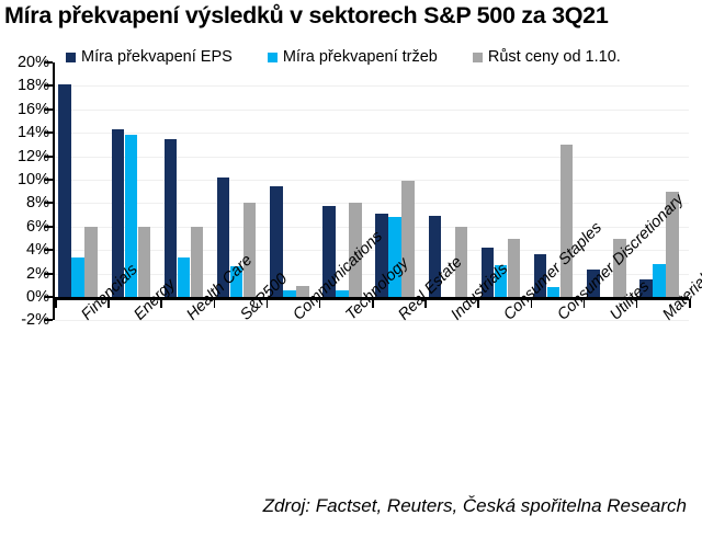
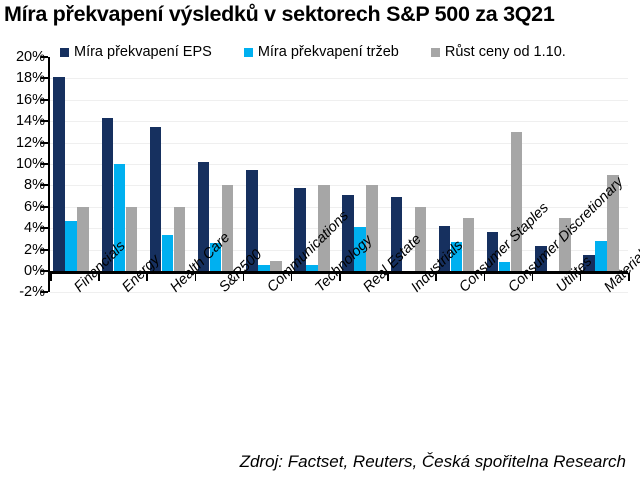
Míra překvapení tržeb/Financials: 3.4% -> 4.7%
Míra překvapení tržeb/Energy: 13.8% -> 10.0%
Míra překvapení tržeb/Real Estate: 6.8% -> 4.1%
Růst ceny od 1.10./Real Estate: 9.9% -> 8.0%
